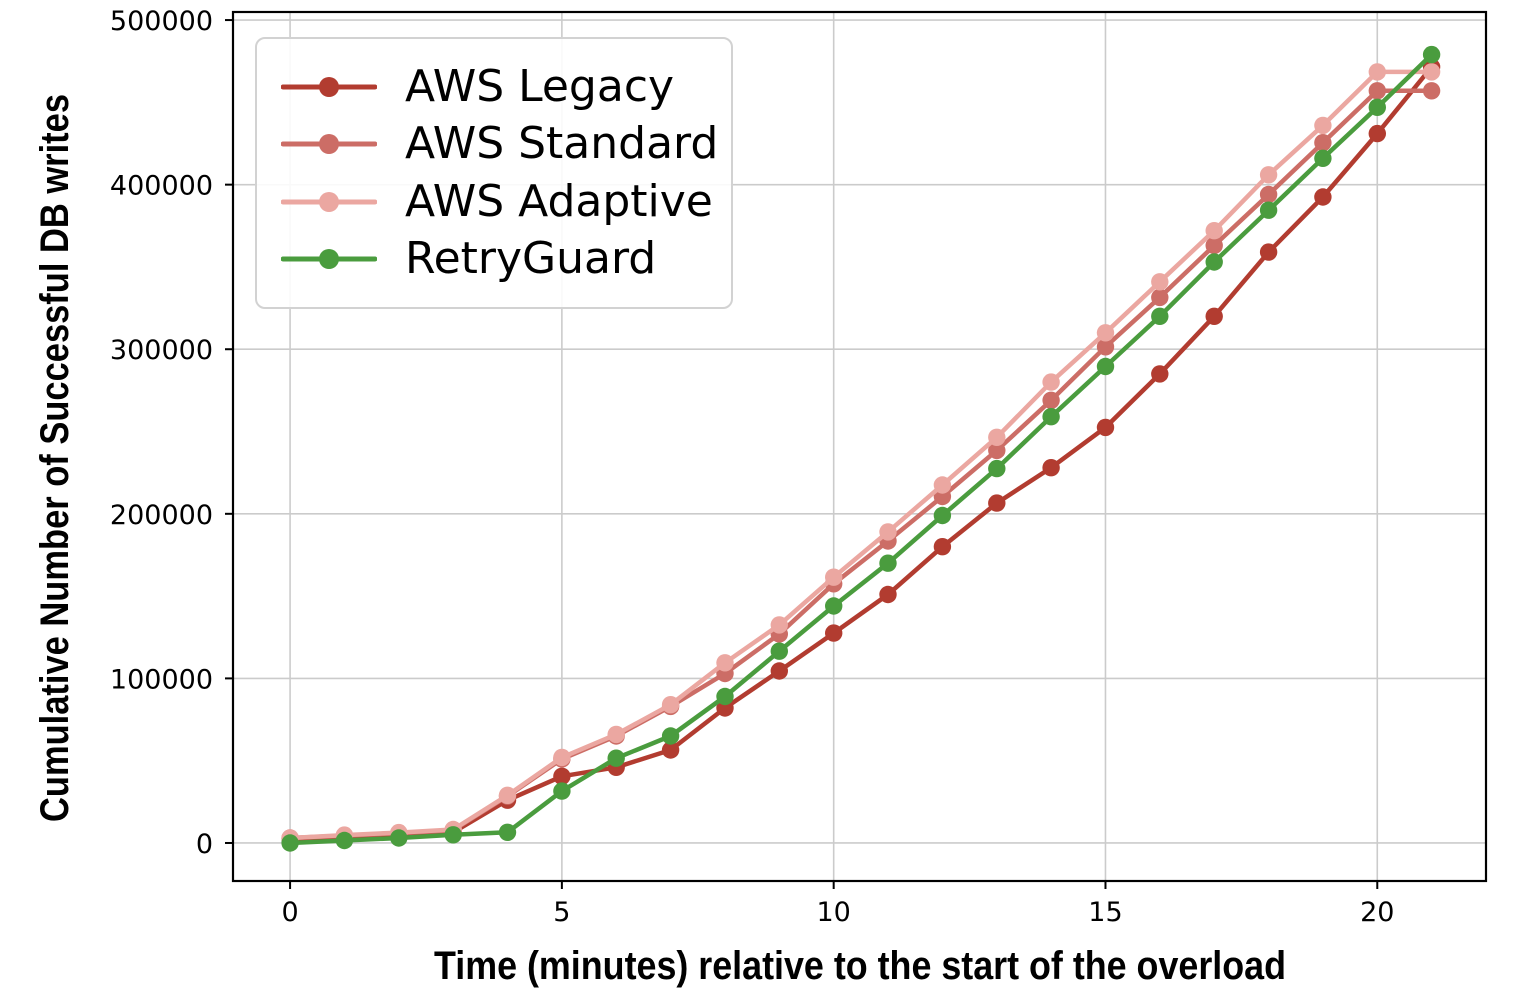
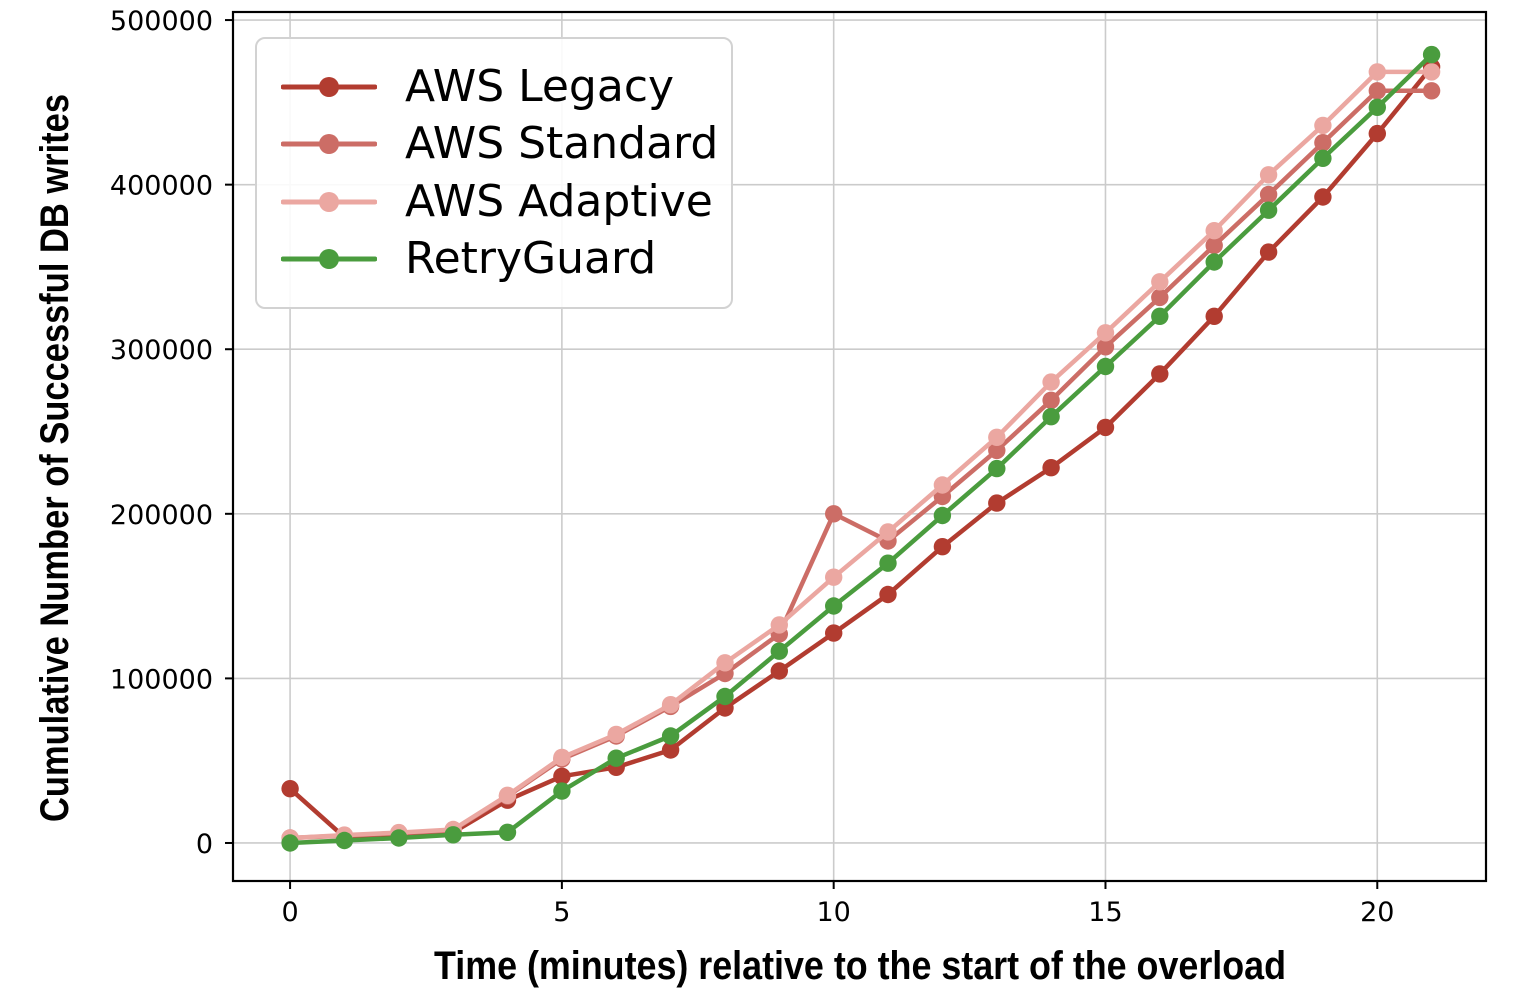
AWS Legacy/0: 2000 -> 33000
AWS Standard/10: 158000 -> 200000
